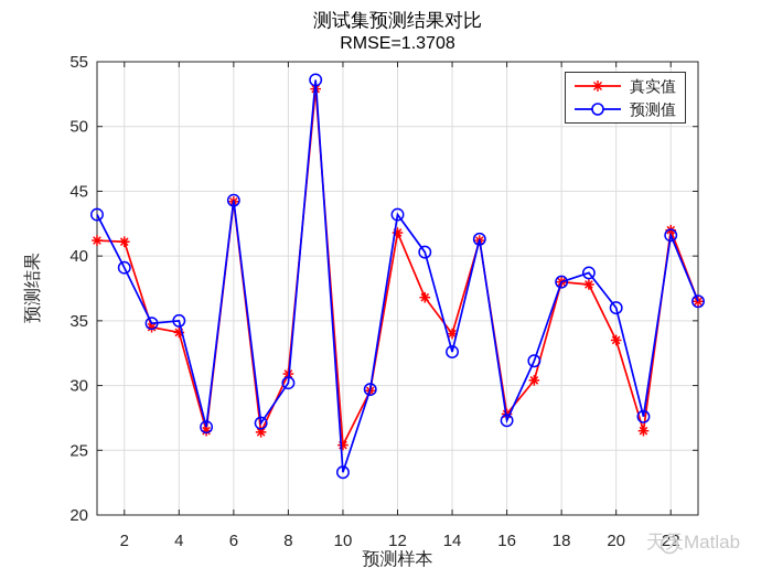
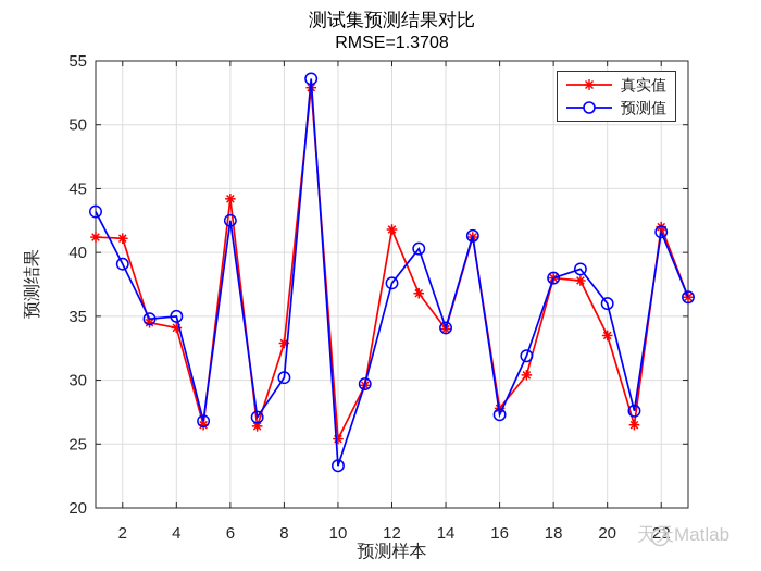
预测值/6: 44.3 -> 42.5
真实值/8: 30.9 -> 32.9
预测值/12: 43.2 -> 37.6
预测值/14: 32.6 -> 34.1
